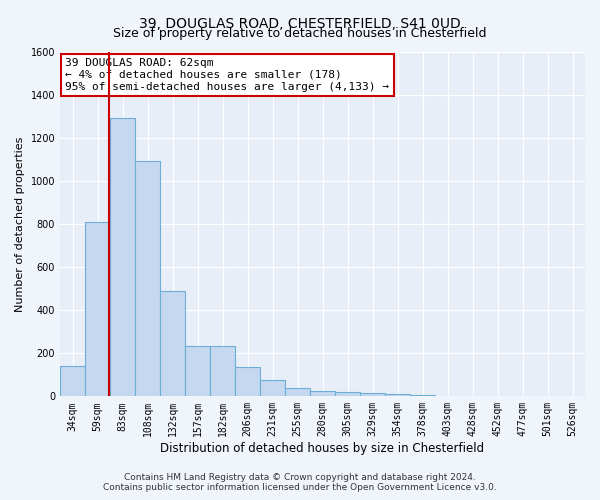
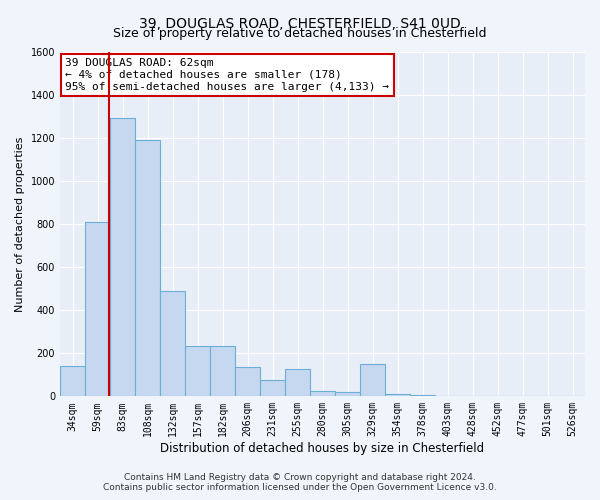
108sqm: 1090 -> 1190
255sqm: 40 -> 125
329sqm: 16 -> 150
